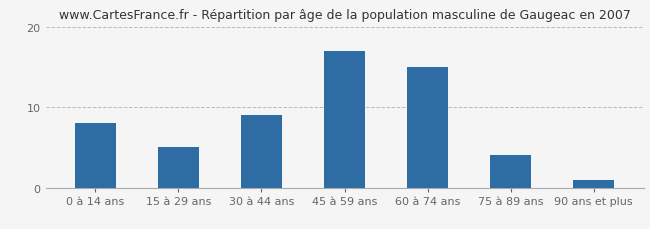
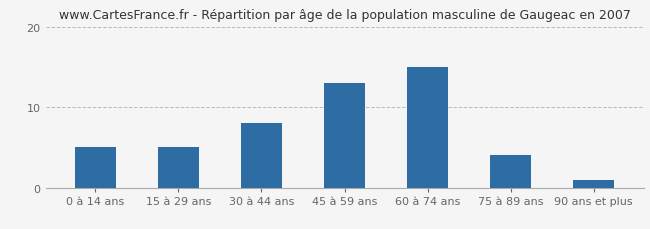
0 à 14 ans: 8 -> 5
30 à 44 ans: 9 -> 8
45 à 59 ans: 17 -> 13
